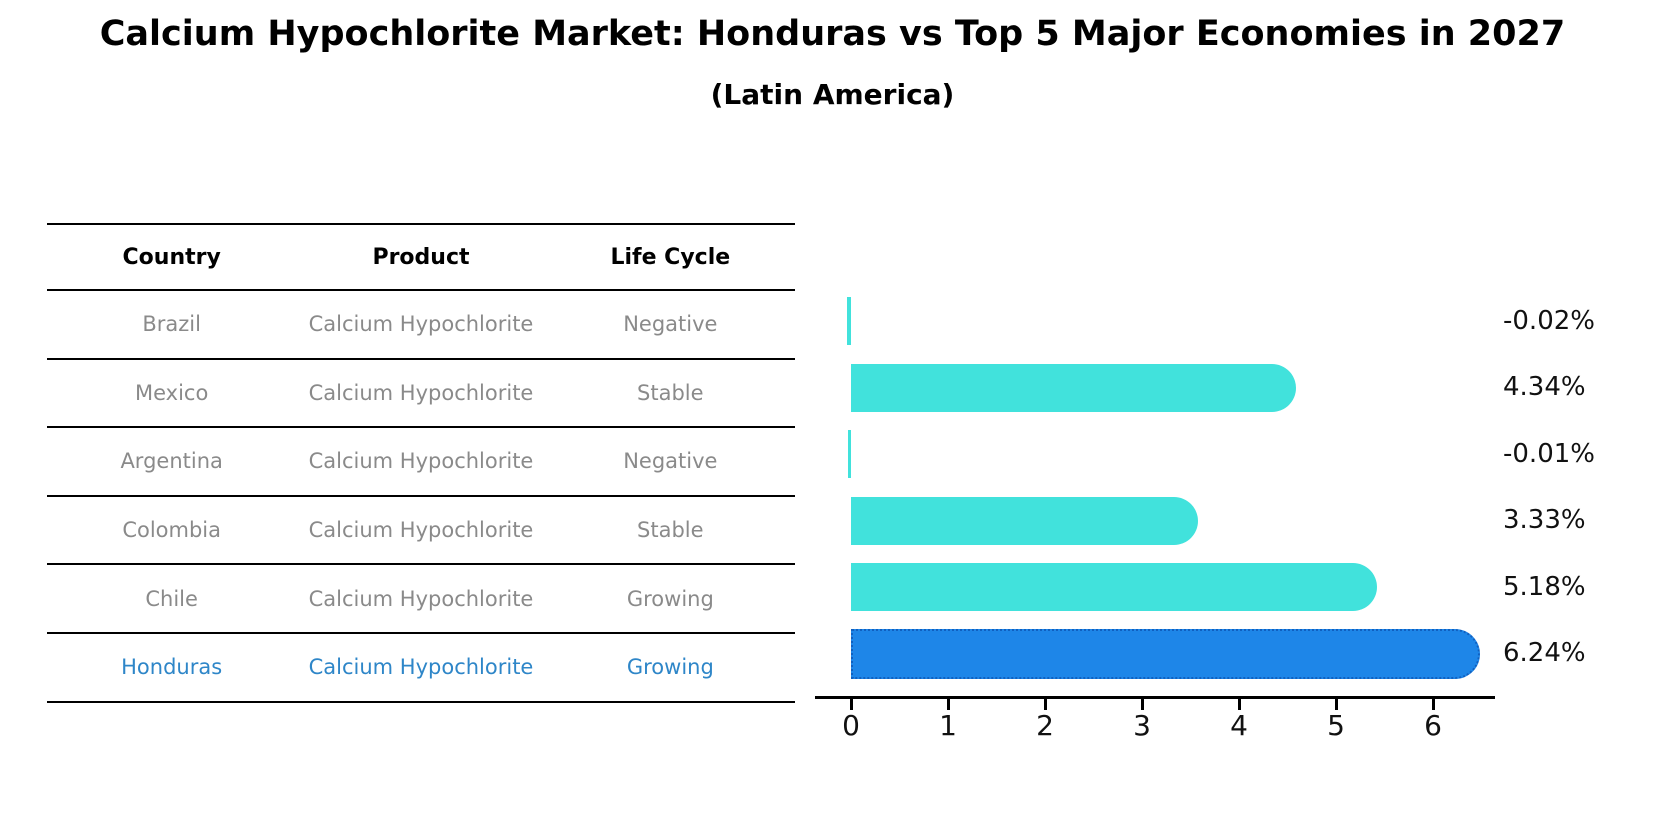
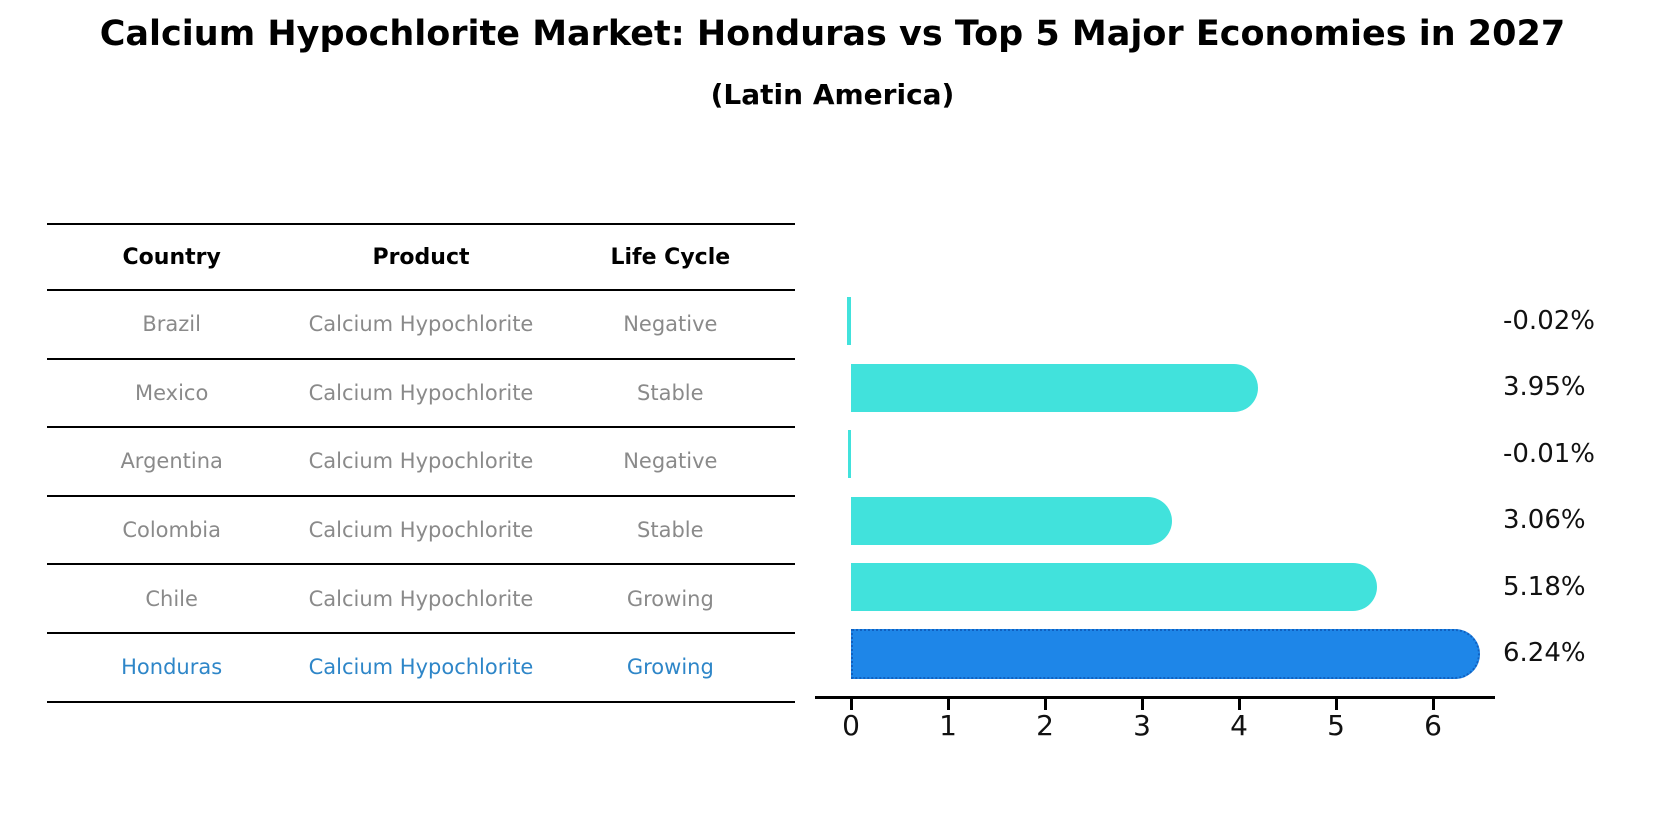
Mexico: 4.34% -> 3.95%
Colombia: 3.33% -> 3.06%
